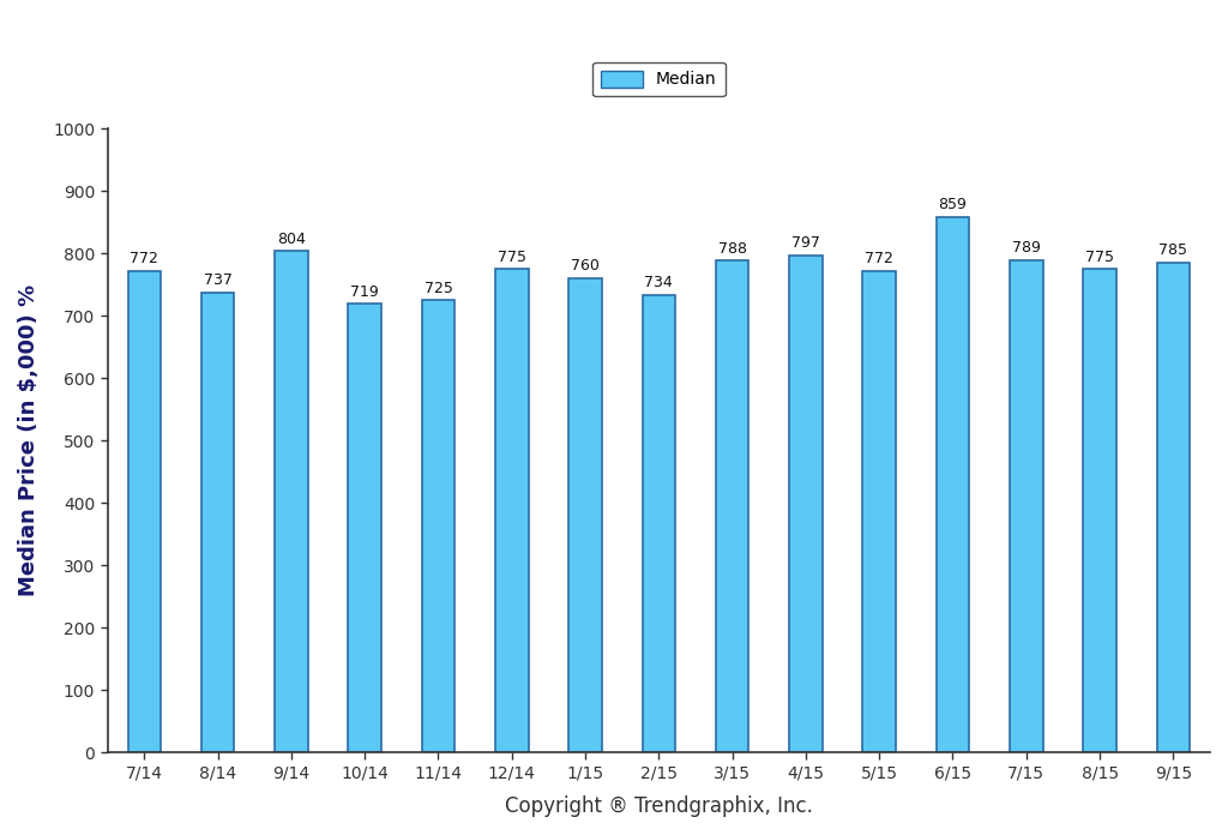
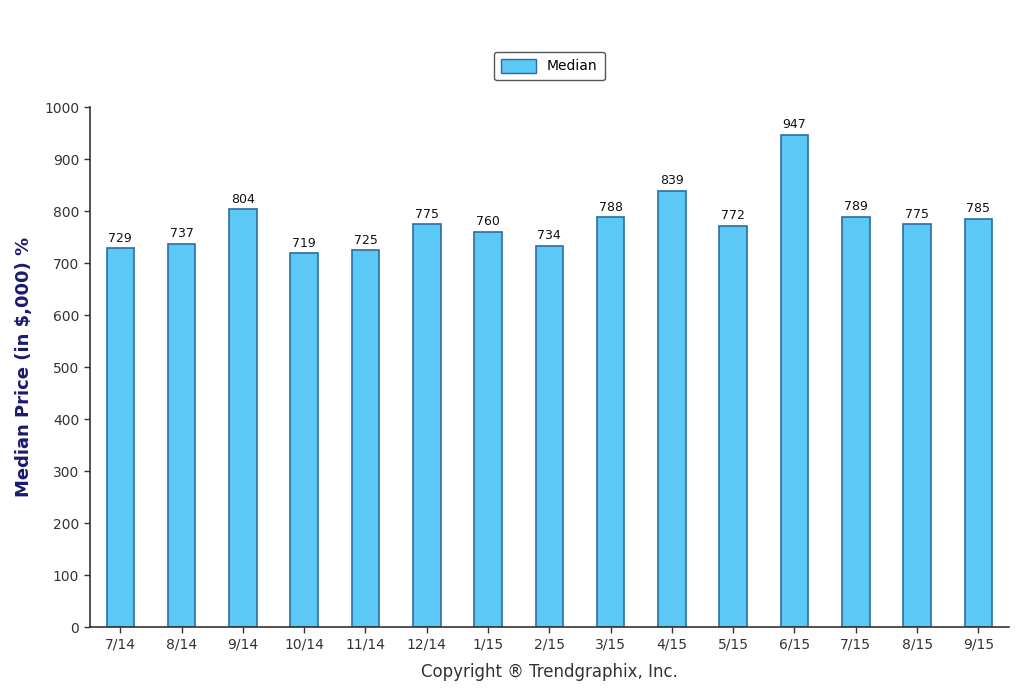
7/14: 772 -> 729
4/15: 797 -> 839
6/15: 859 -> 947
